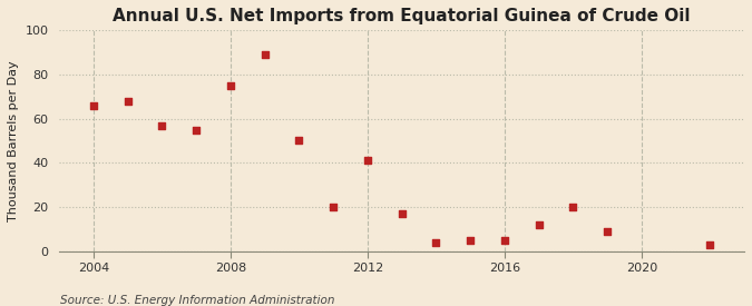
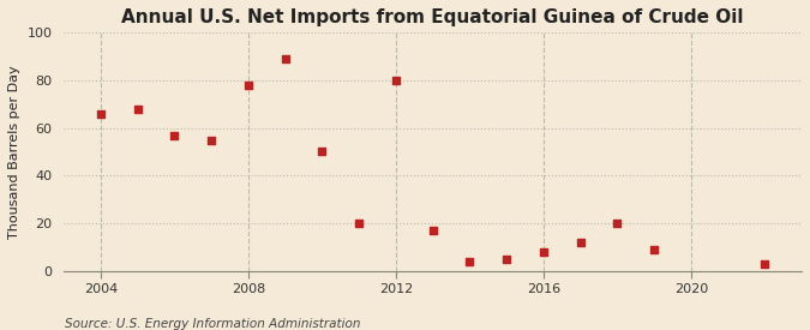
2008: 75 -> 78
2012: 41 -> 80
2016: 5 -> 8
